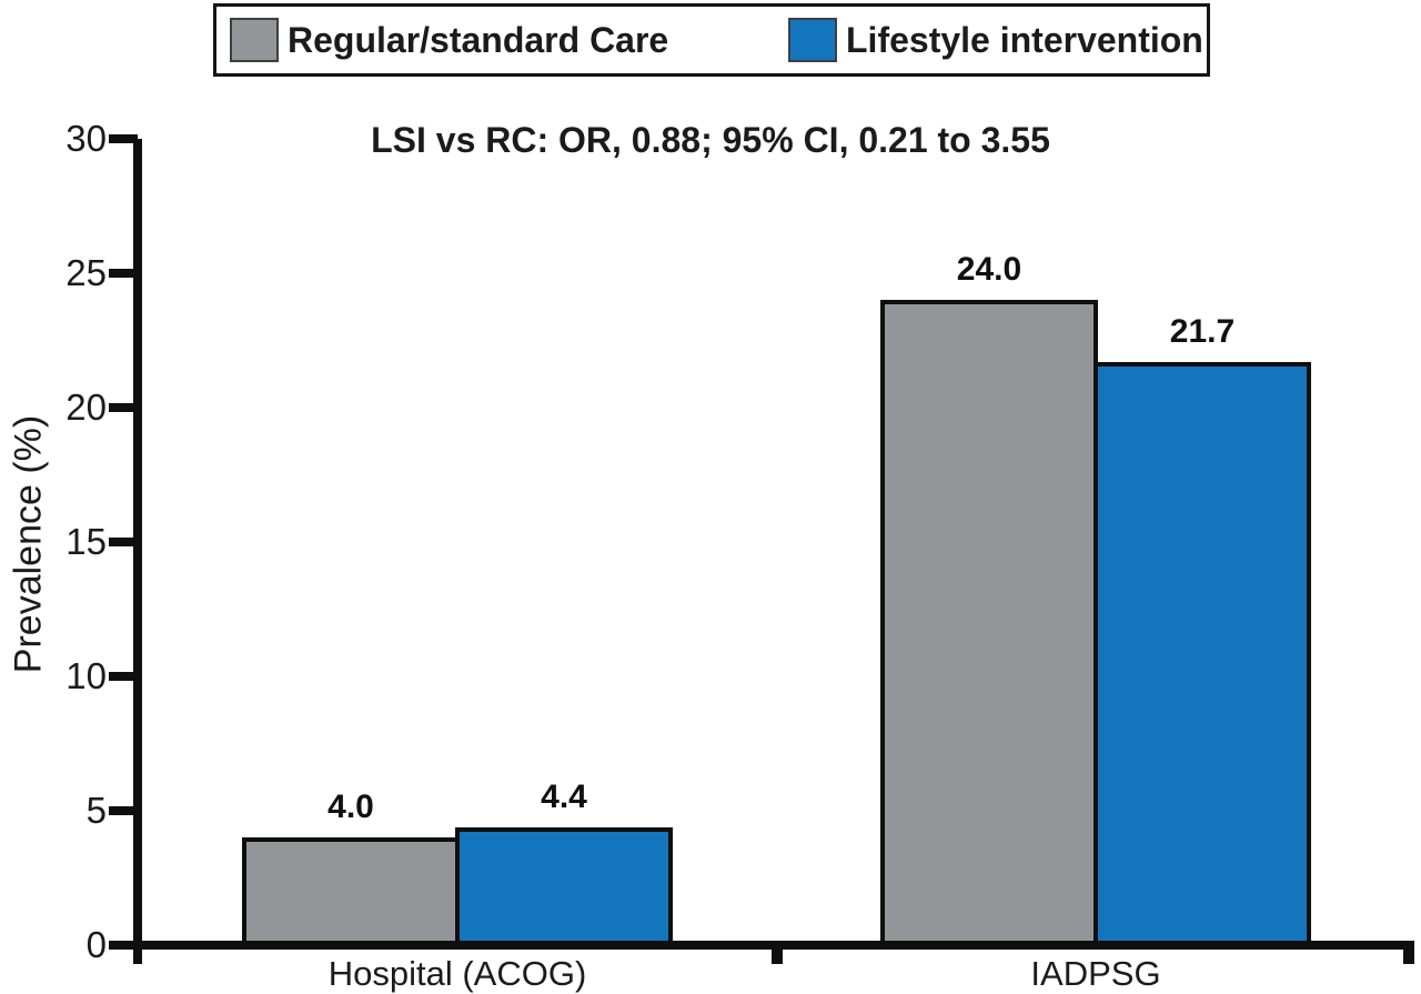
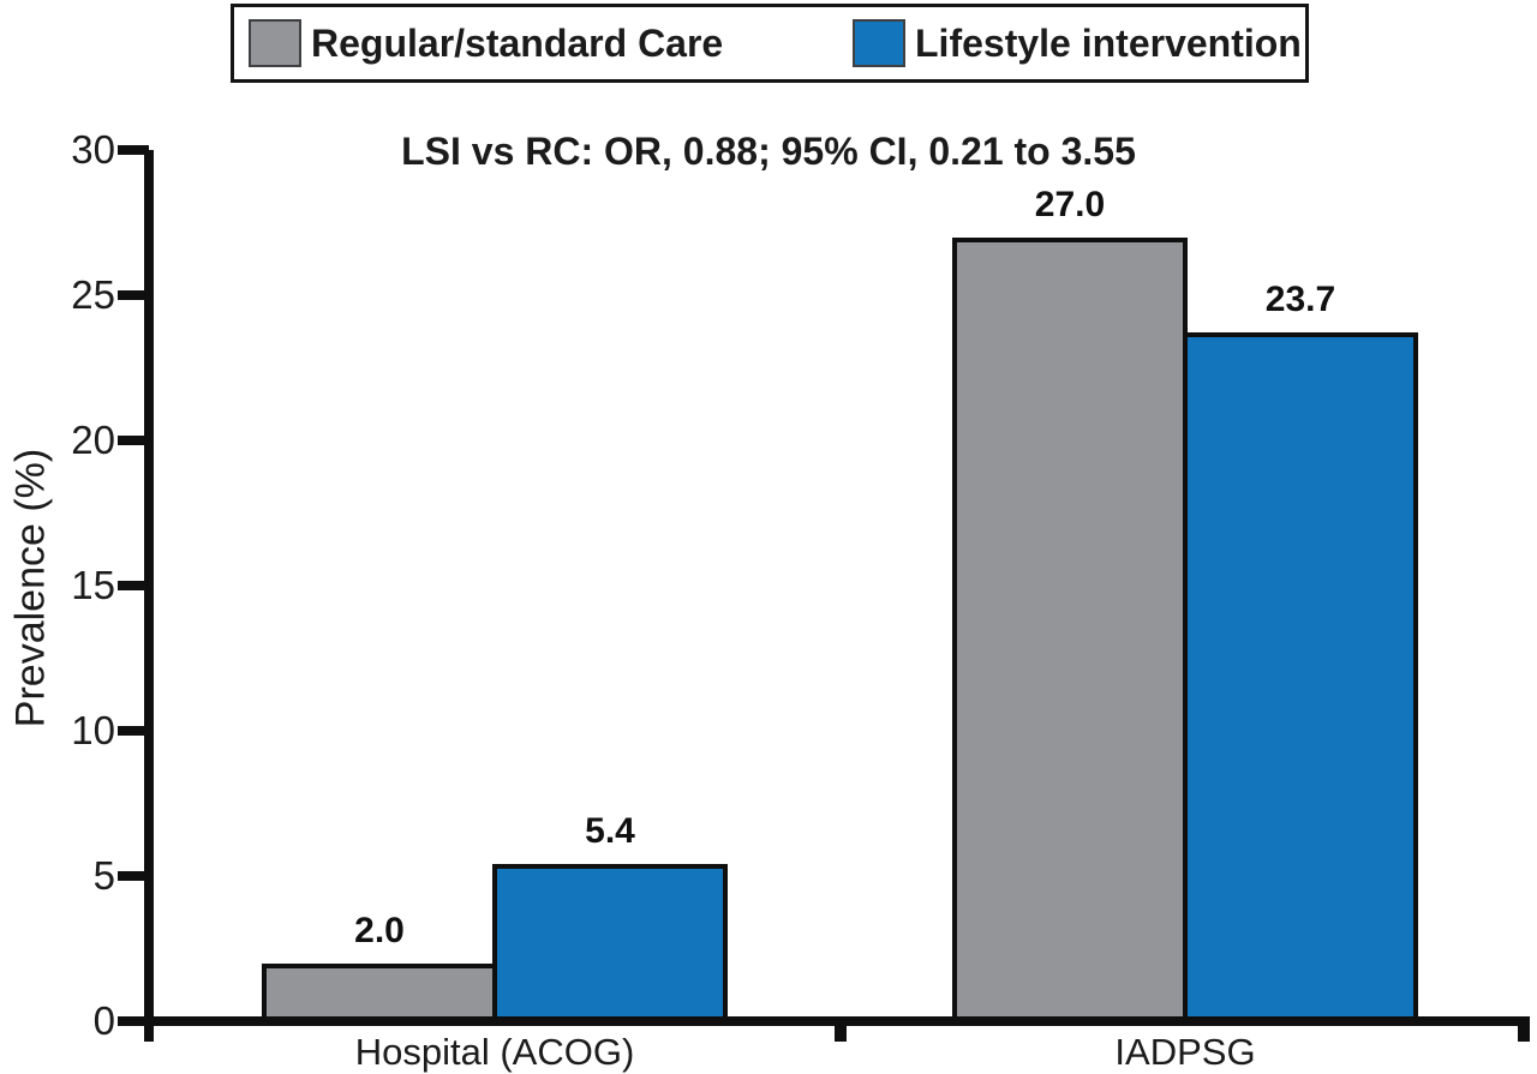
Regular/standard Care/Hospital (ACOG): 4.0 -> 2.0
Lifestyle intervention/Hospital (ACOG): 4.4 -> 5.4
Regular/standard Care/IADPSG: 24.0 -> 27.0
Lifestyle intervention/IADPSG: 21.7 -> 23.7
